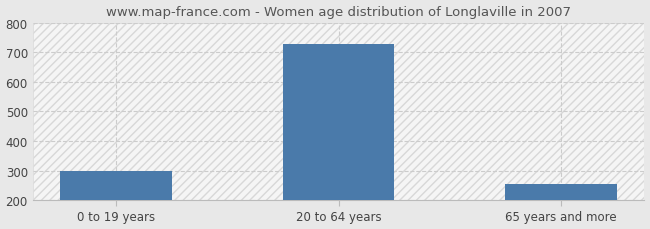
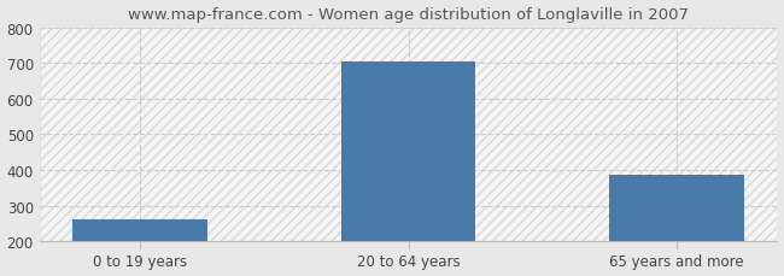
0 to 19 years: 297 -> 260
20 to 64 years: 730 -> 705
65 years and more: 255 -> 385
